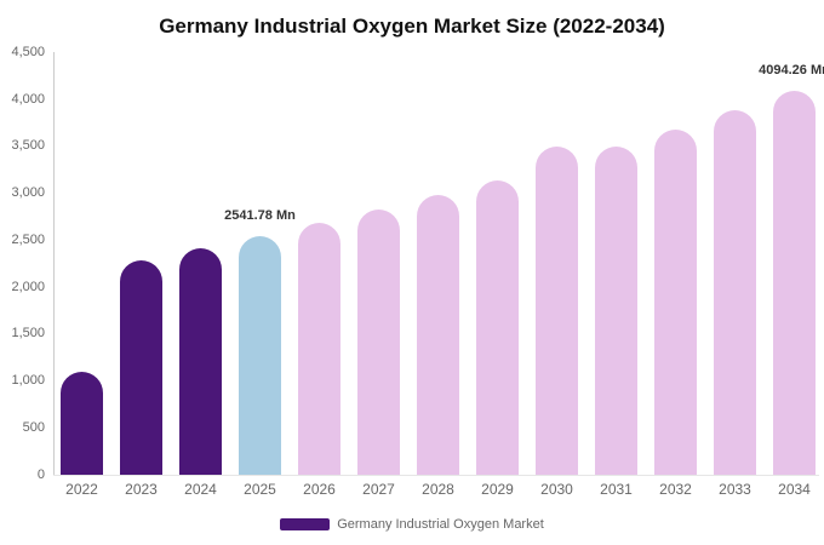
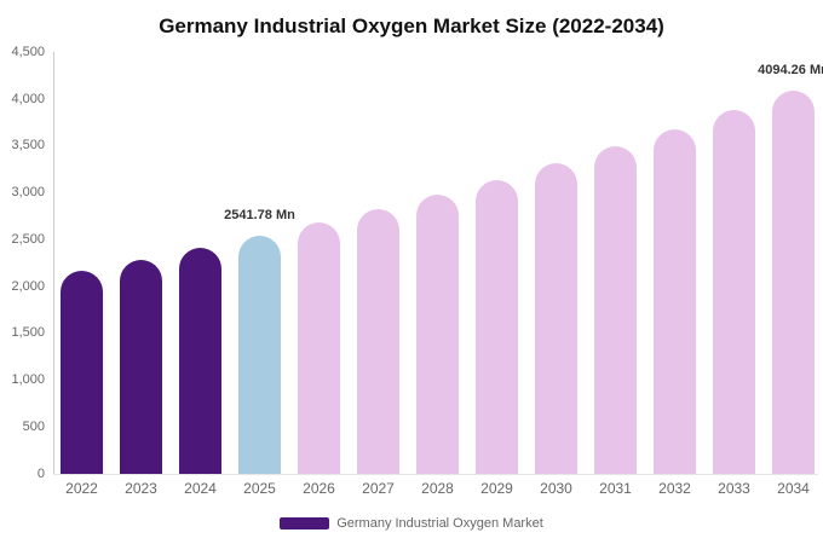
2022: 1100 -> 2200
2030: 3500 -> 3300
